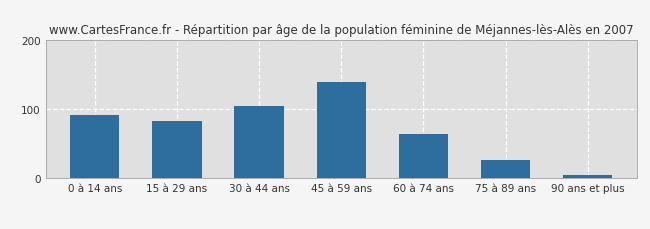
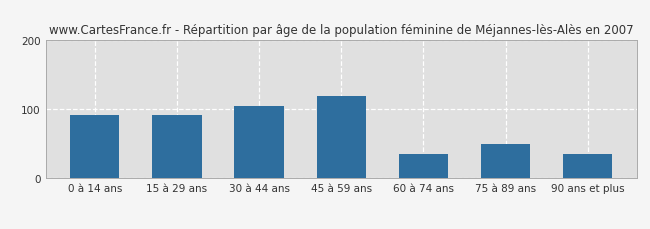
15 à 29 ans: 83 -> 92
45 à 59 ans: 140 -> 120
60 à 74 ans: 65 -> 36
75 à 89 ans: 27 -> 50
90 ans et plus: 5 -> 36
